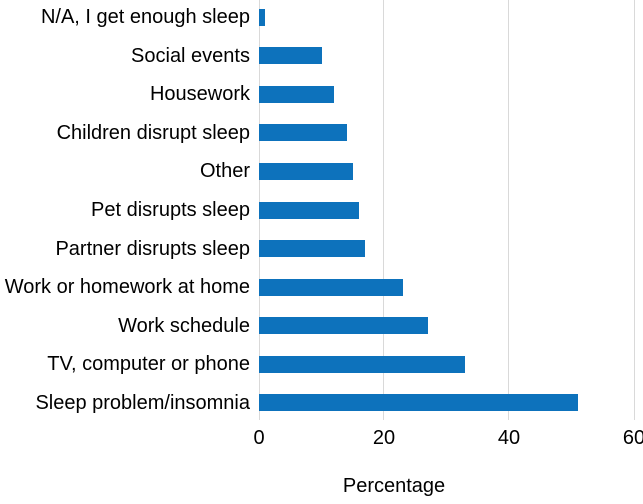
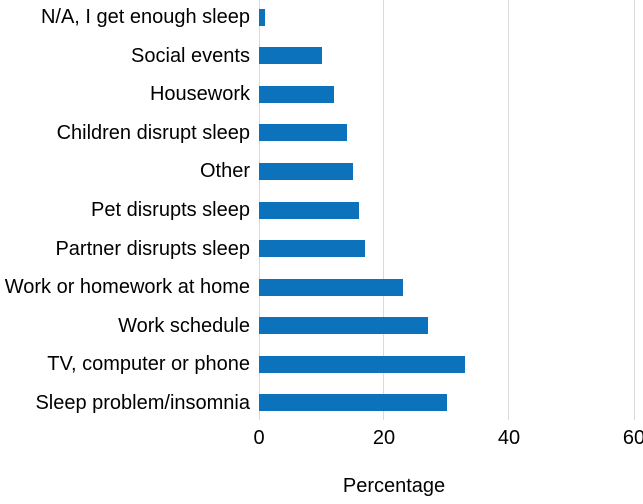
Sleep problem/insomnia: 51 -> 30
